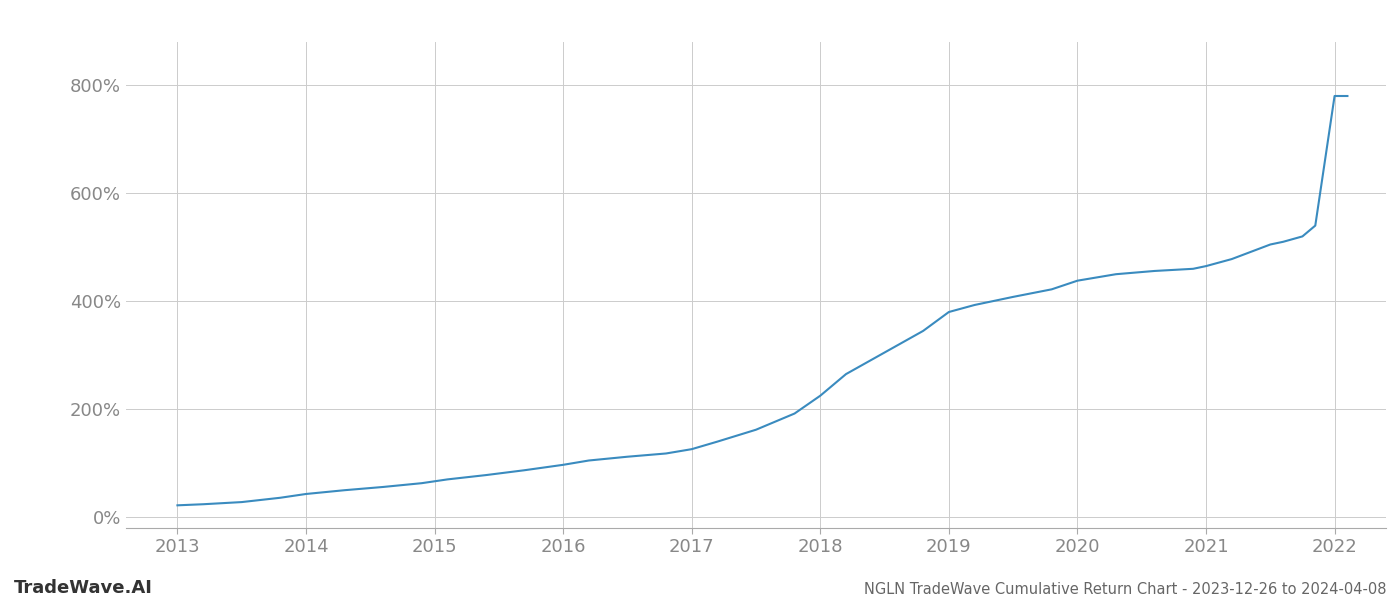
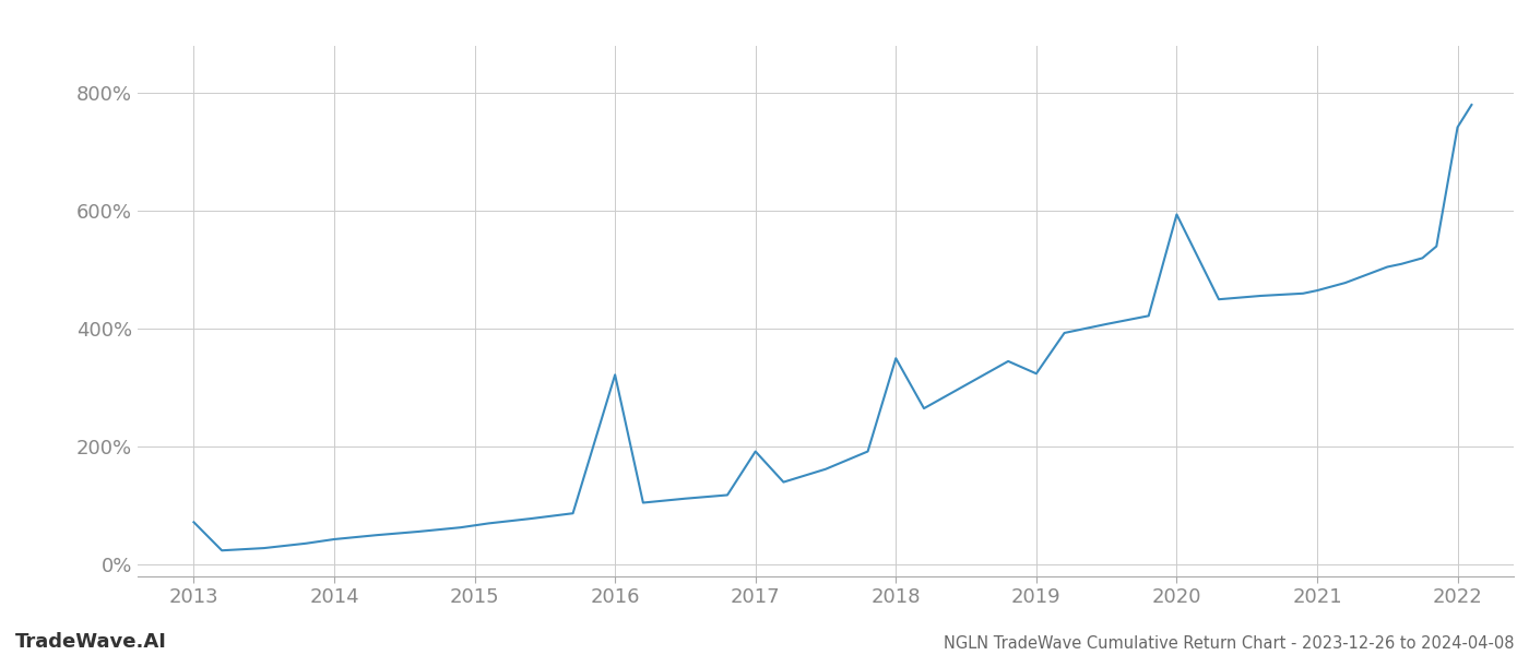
2013: 22% -> 72%
2016: 97% -> 322%
2017: 126% -> 192%
2018: 225% -> 350%
2019: 380% -> 324%
2020: 438% -> 594%
2022: 780% -> 742%
